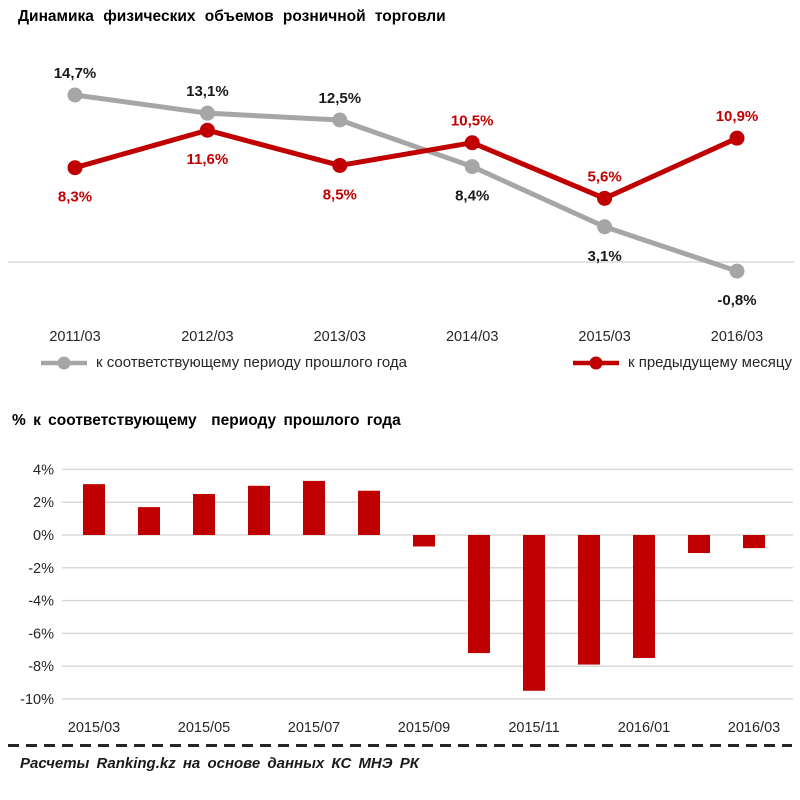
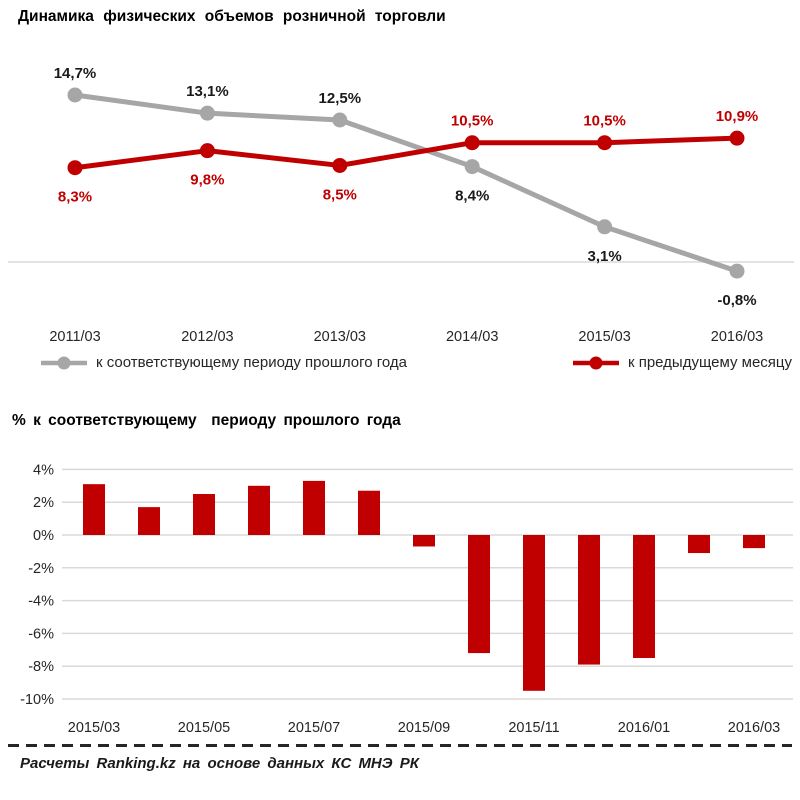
Динамика физических объемов розничной торговли/к предыдущему месяцу/2012/03: 11,6% -> 9,8%
Динамика физических объемов розничной торговли/к предыдущему месяцу/2015/03: 5,6% -> 10,5%
